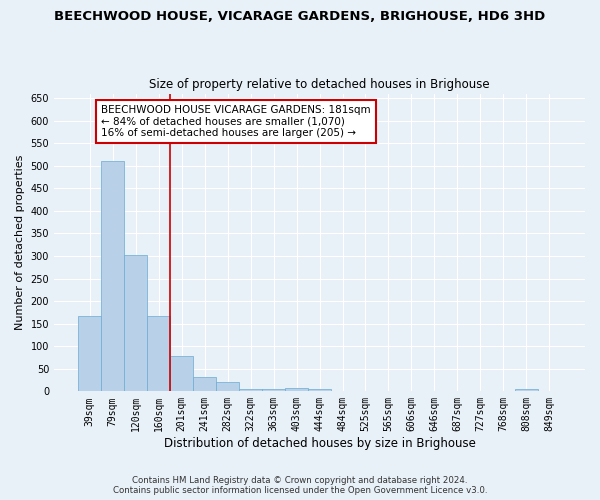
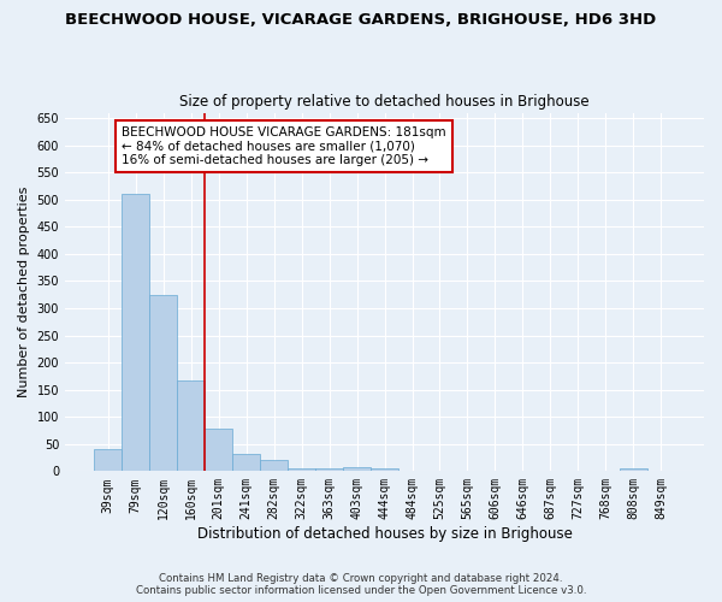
39sqm: 167 -> 40
120sqm: 302 -> 325
